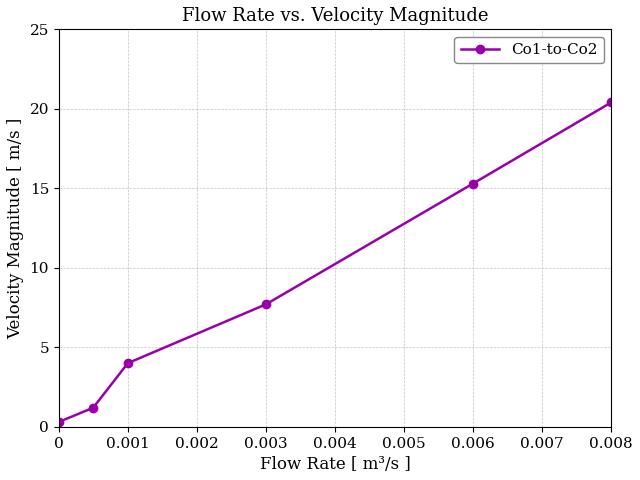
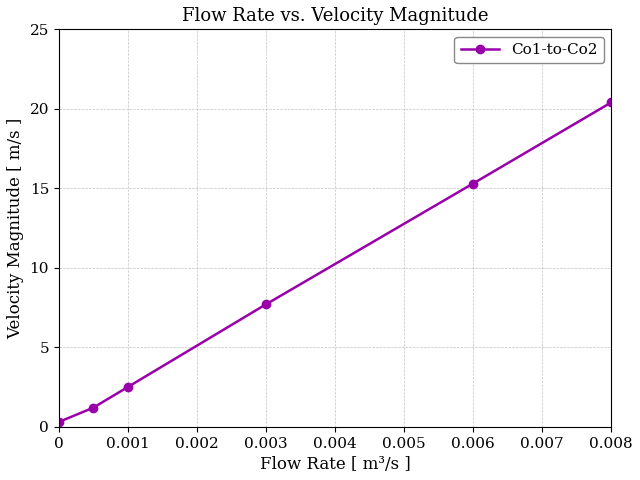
0.001: 4.0 -> 2.5
